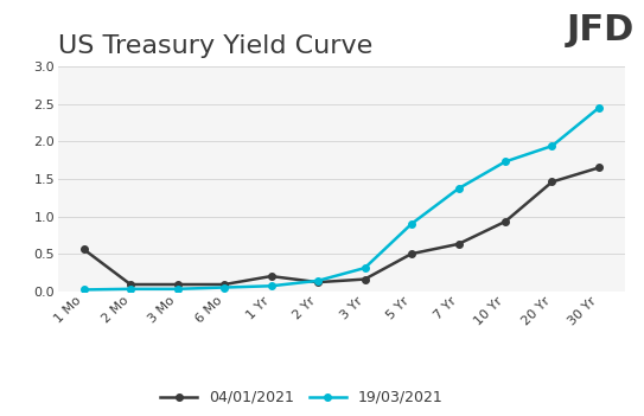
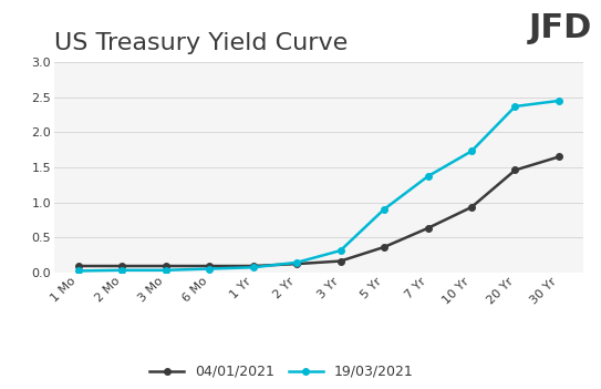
04/01/2021/1 Mo: 0.56 -> 0.09
04/01/2021/1 Yr: 0.20 -> 0.09
04/01/2021/5 Yr: 0.50 -> 0.36
19/03/2021/20 Yr: 1.94 -> 2.37
